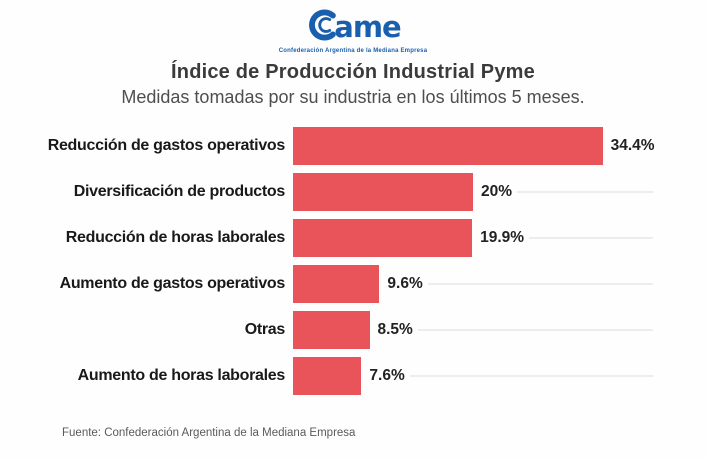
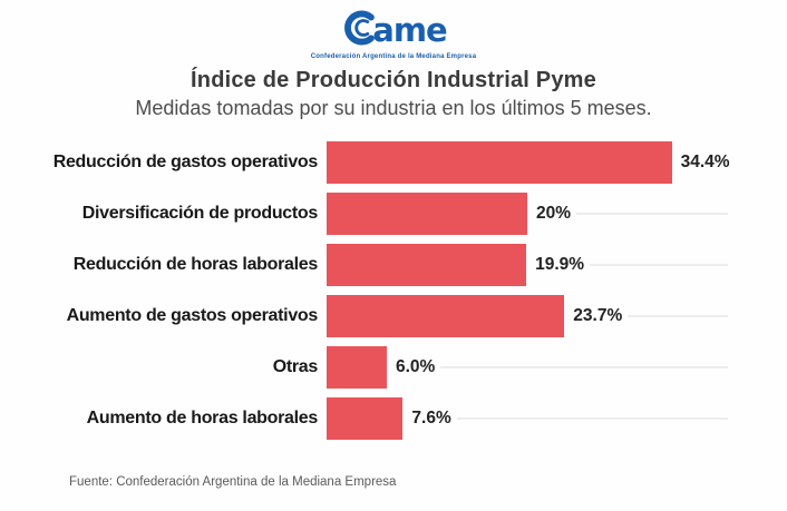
Aumento de gastos operativos: 9.6% -> 23.7%
Otras: 8.5% -> 6.0%
